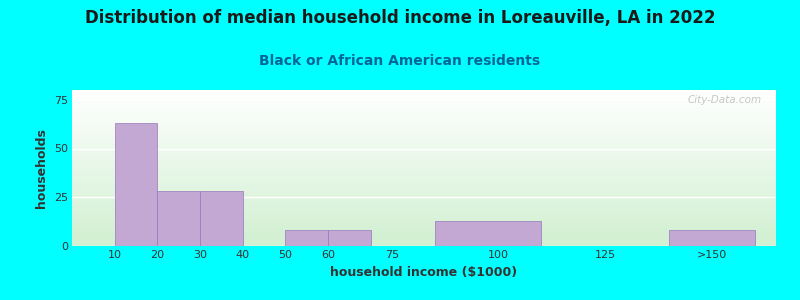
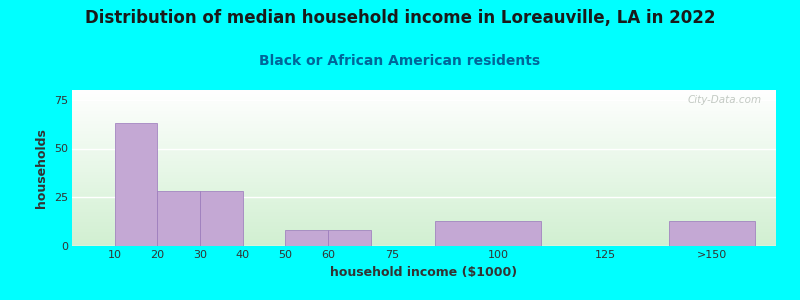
>150: 8 -> 13
